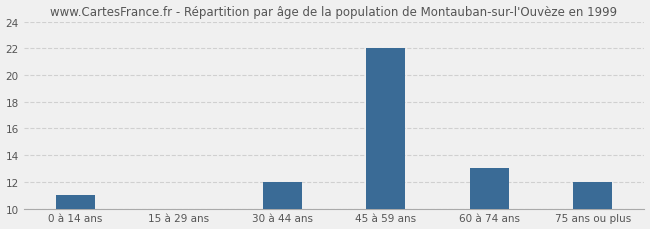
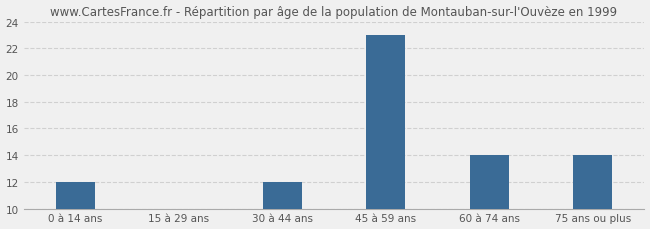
0 à 14 ans: 11 -> 12
45 à 59 ans: 22 -> 23
60 à 74 ans: 13 -> 14
75 ans ou plus: 12 -> 14
